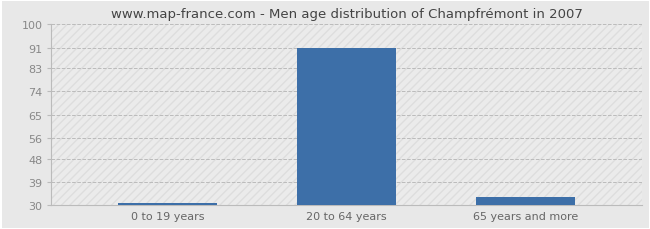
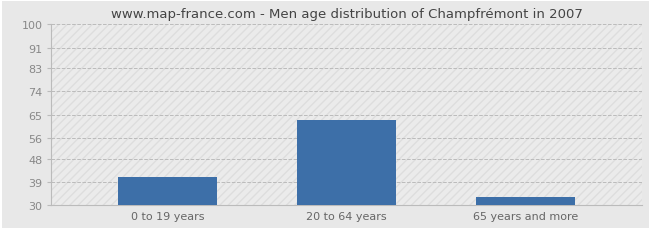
0 to 19 years: 31 -> 41
20 to 64 years: 91 -> 63
